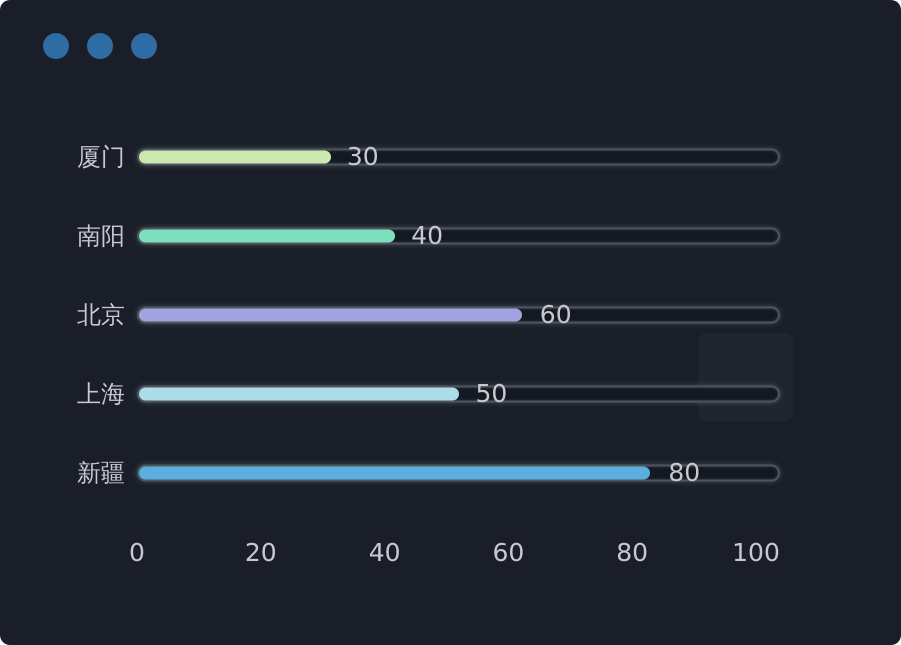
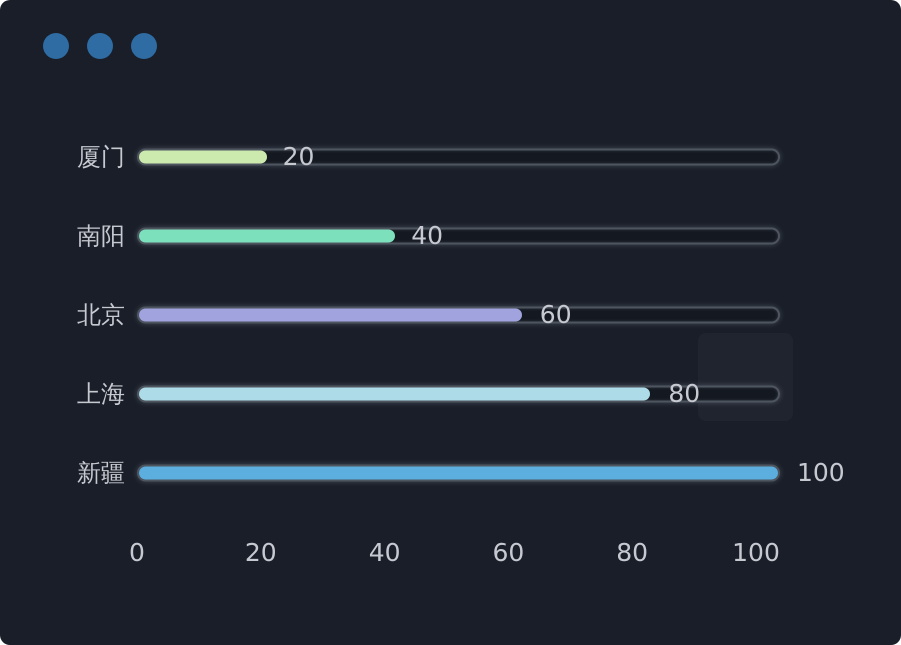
厦门: 30 -> 20
上海: 50 -> 80
新疆: 80 -> 100
